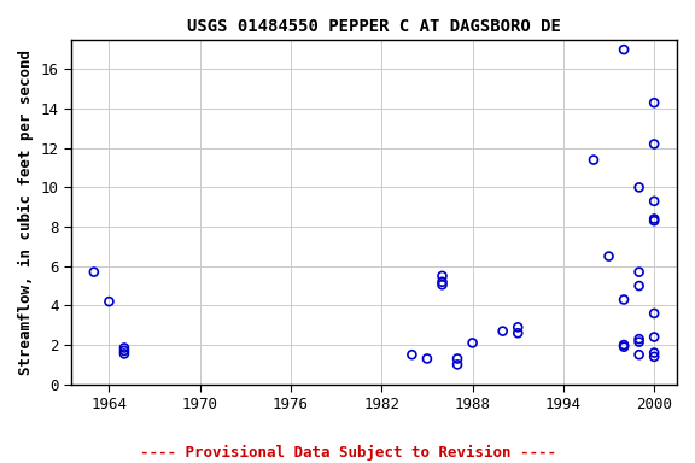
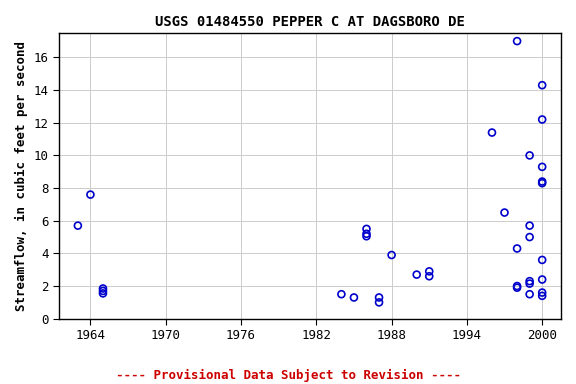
1964: 4.2 -> 7.6
1988: 2.1 -> 3.9
